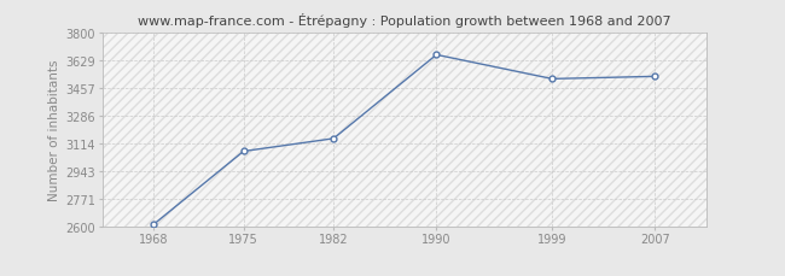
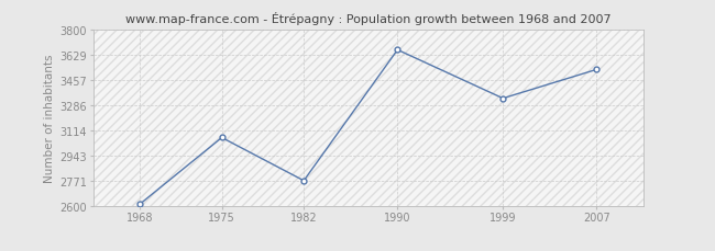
1982: 3140 -> 2770
1999: 3510 -> 3330
